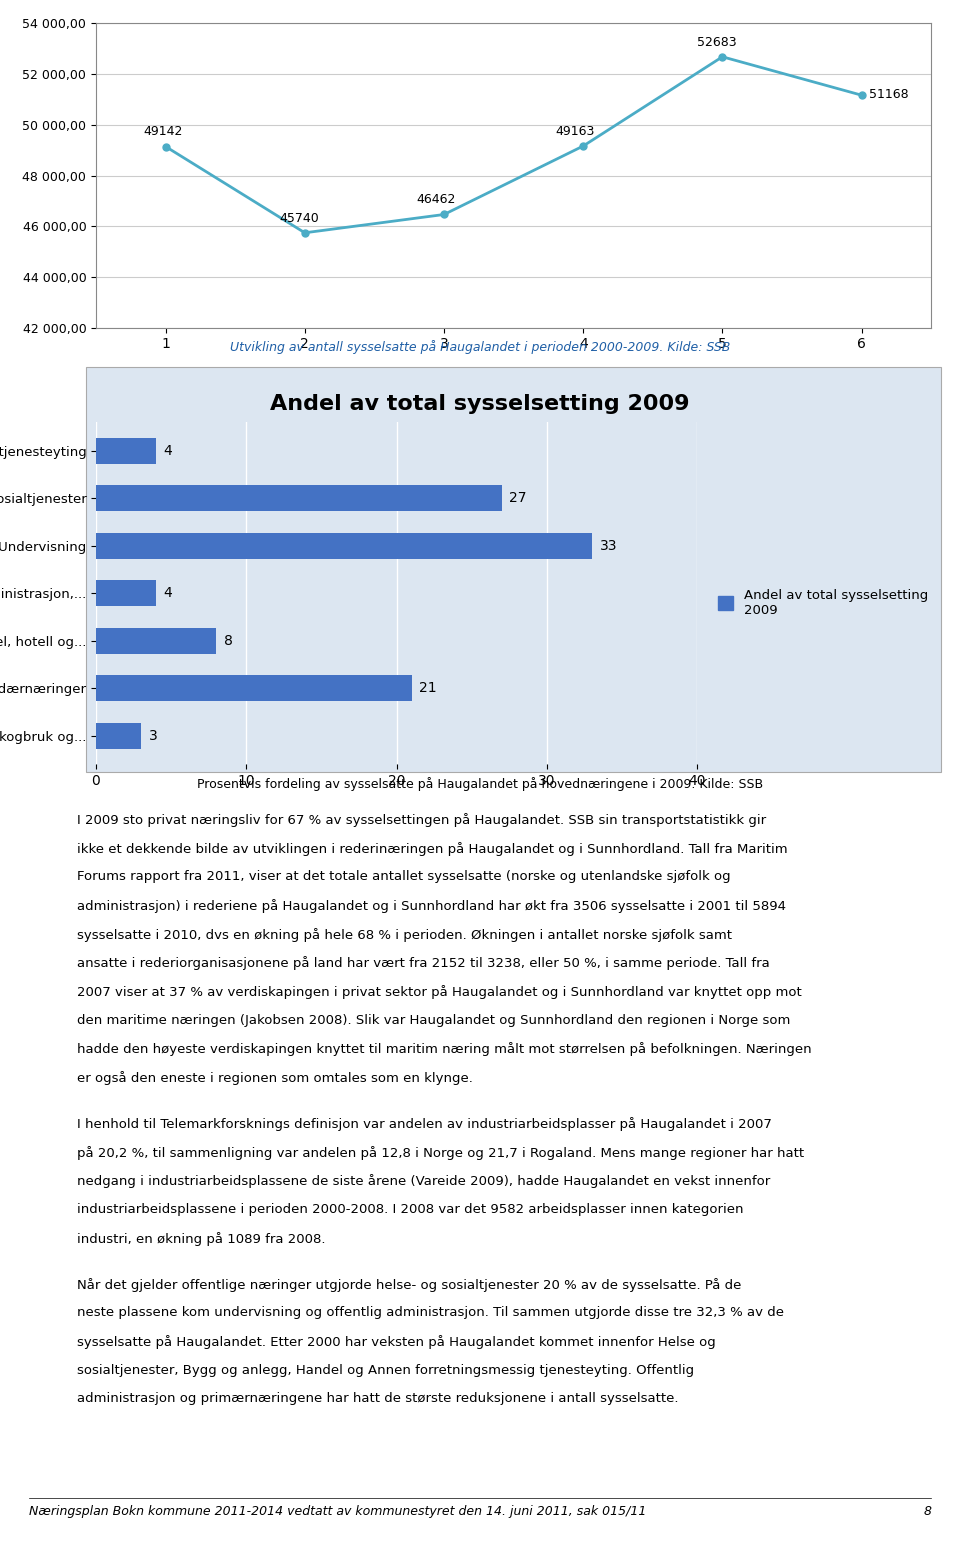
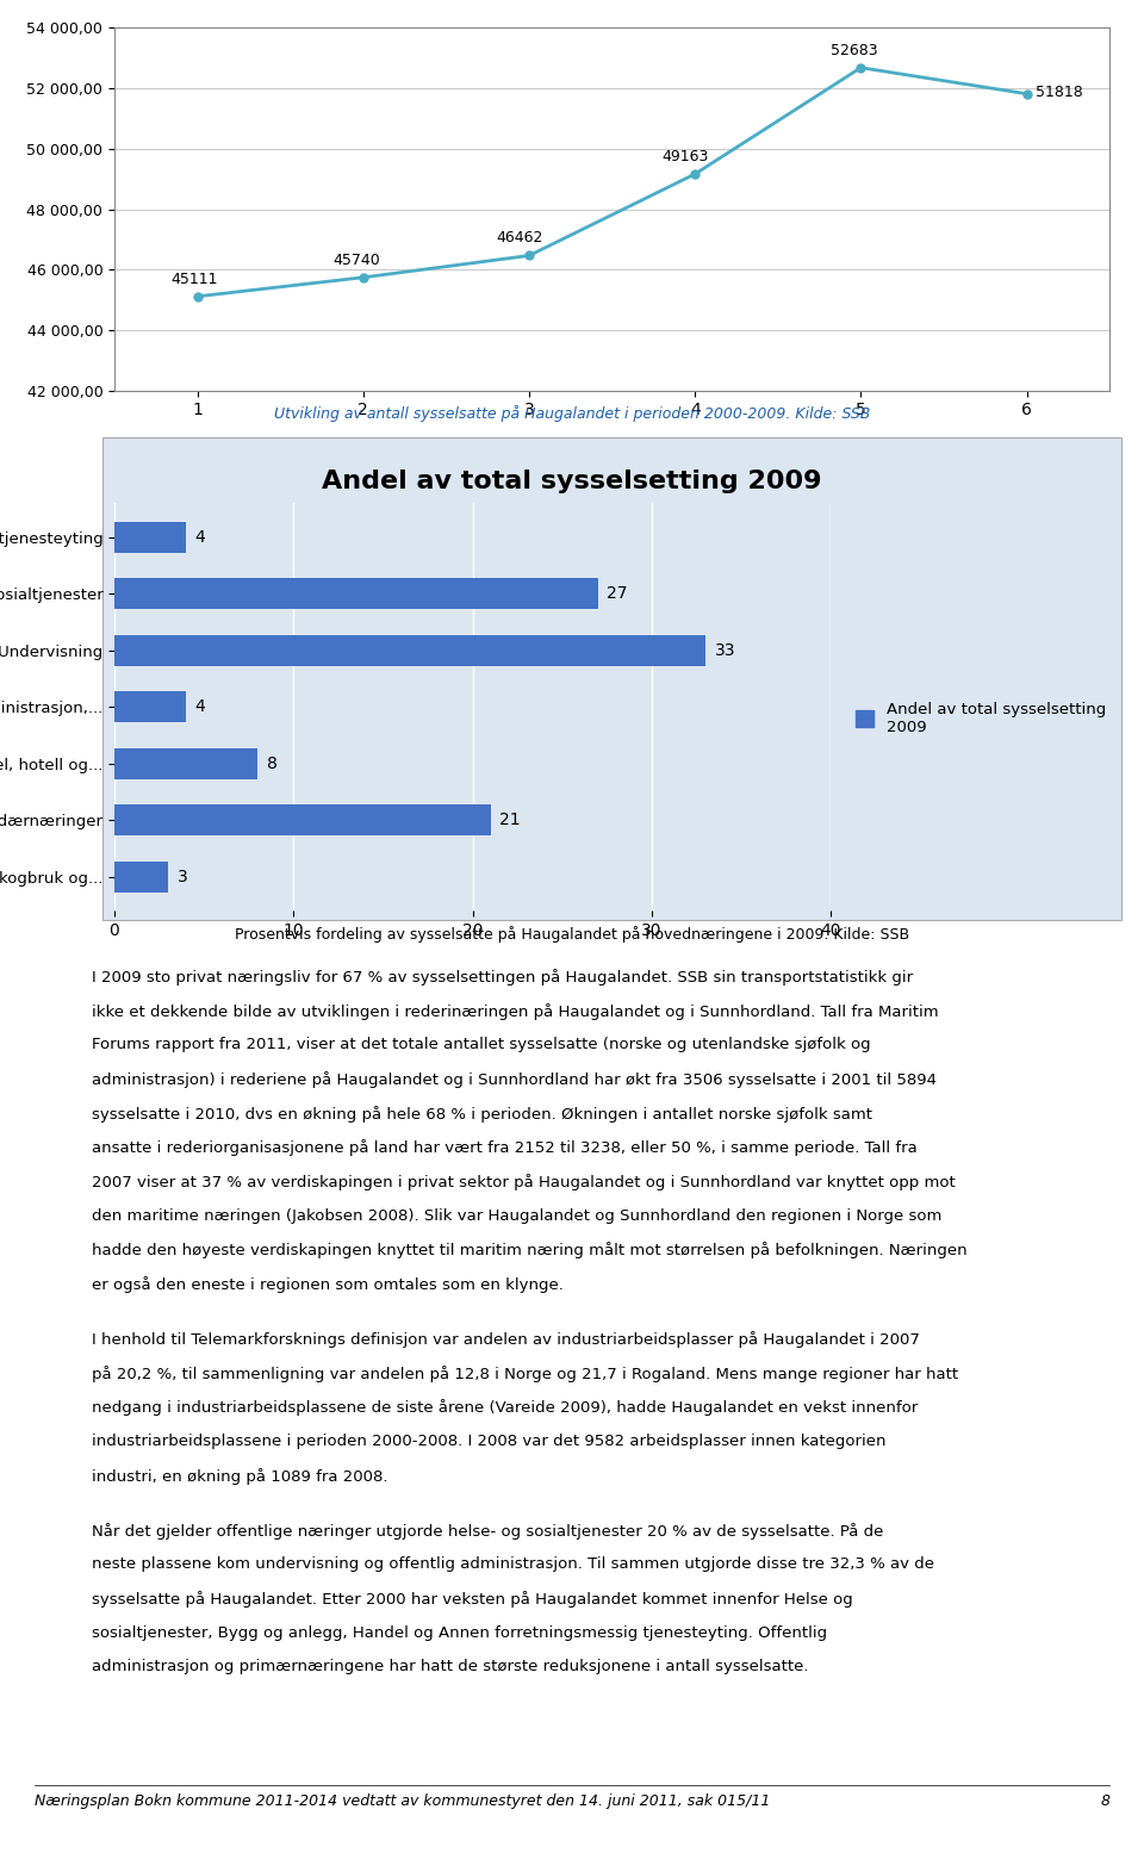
1: 49142 -> 45111
6: 51168 -> 51818
